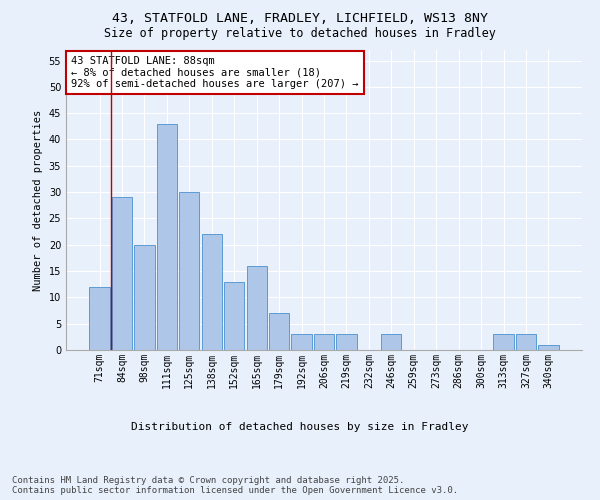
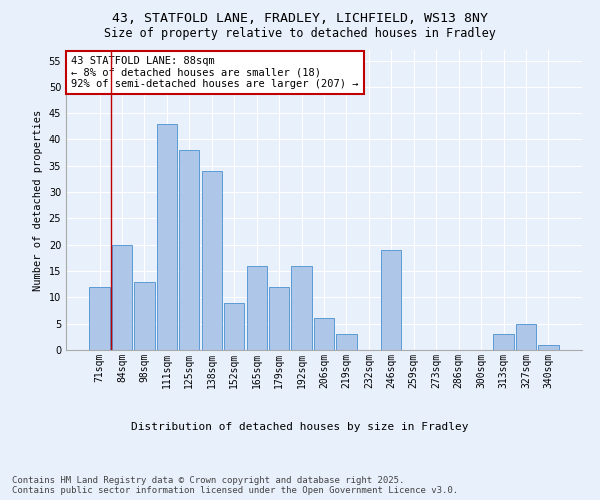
84sqm: 29 -> 20
98sqm: 20 -> 13
125sqm: 30 -> 38
138sqm: 22 -> 34
152sqm: 13 -> 9
179sqm: 7 -> 12
192sqm: 3 -> 16
206sqm: 3 -> 6
246sqm: 3 -> 19
327sqm: 3 -> 5
